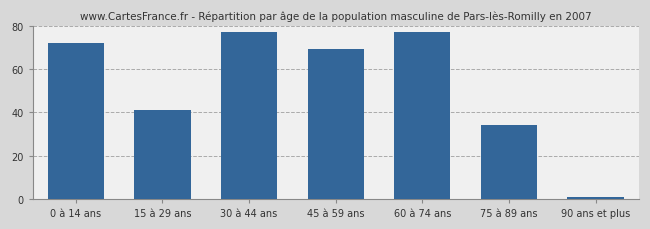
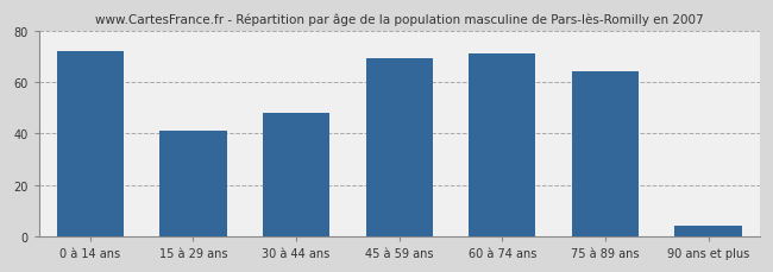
30 à 44 ans: 77 -> 48
60 à 74 ans: 77 -> 71
75 à 89 ans: 34 -> 64
90 ans et plus: 1 -> 4
